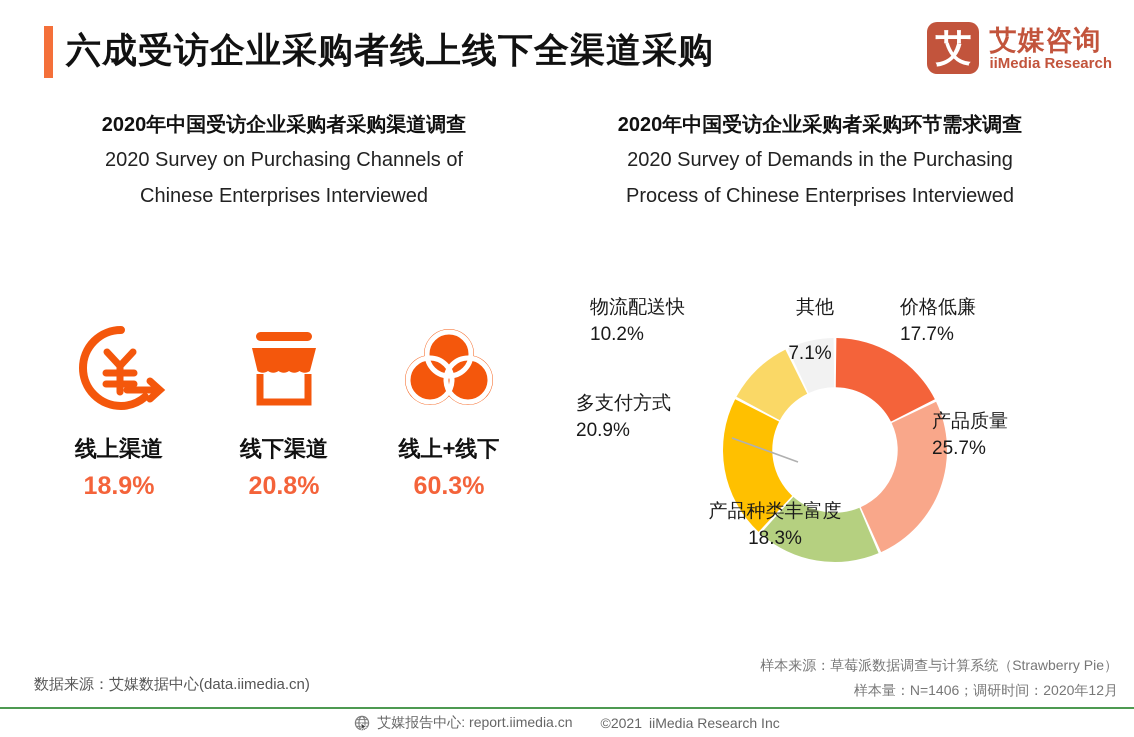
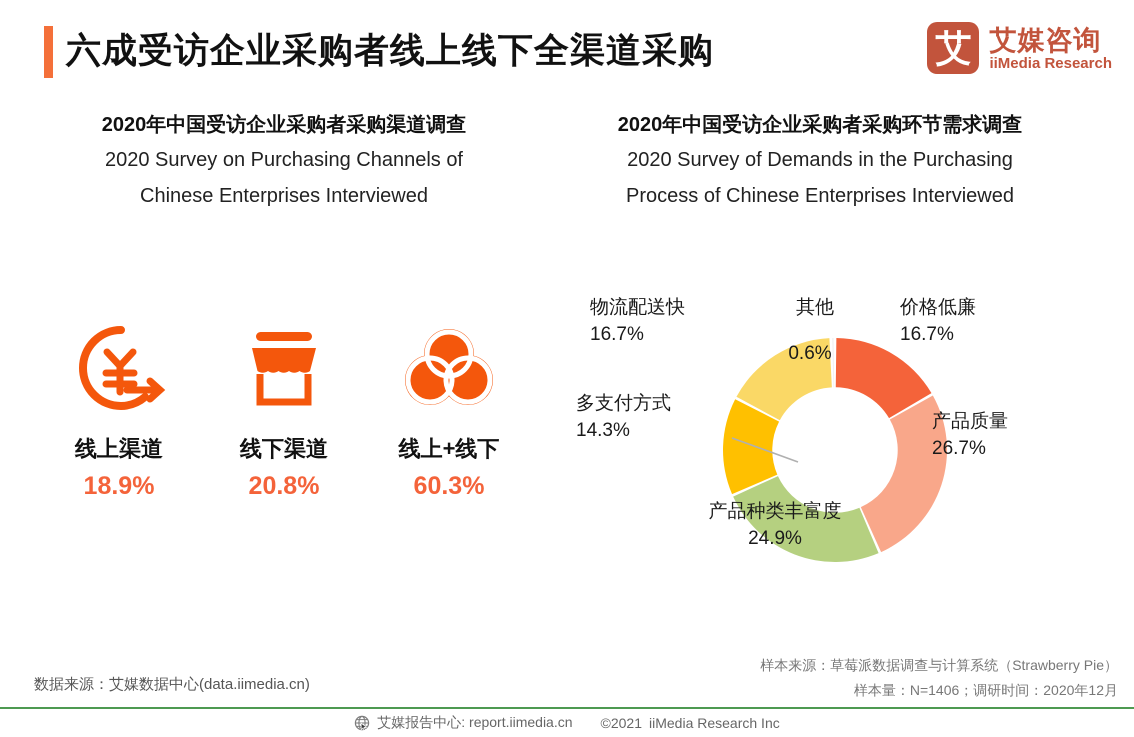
价格低廉: 17.7% -> 16.7%
产品质量: 25.7% -> 26.7%
产品种类丰富度: 18.3% -> 24.9%
多支付方式: 20.9% -> 14.3%
物流配送快: 10.2% -> 16.7%
其他: 7.1% -> 0.6%
